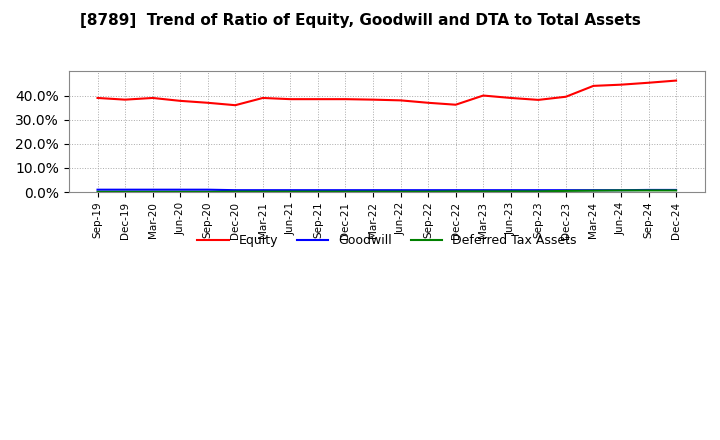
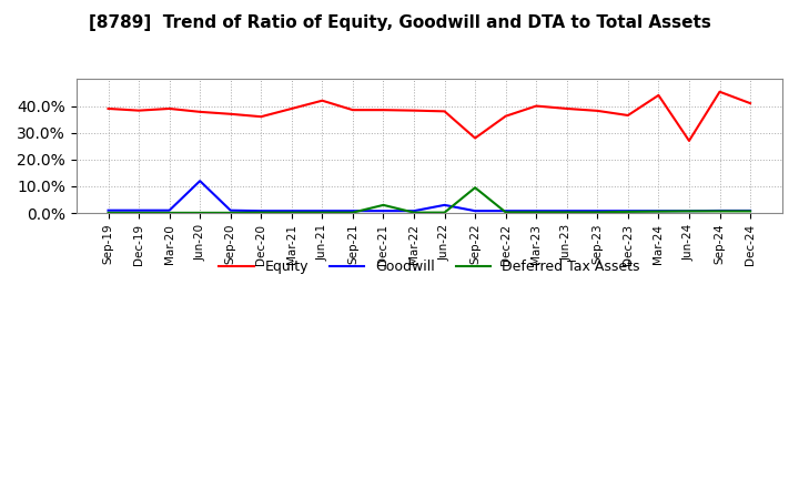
Goodwill/Jun-20: 1.0% -> 12.0%
Equity/Jun-21: 38.5% -> 42.0%
Deferred Tax Assets/Dec-21: 0.2% -> 3.0%
Goodwill/Jun-22: 0.8% -> 3.0%
Equity/Sep-22: 37.0% -> 28.0%
Deferred Tax Assets/Sep-22: 0.2% -> 9.5%
Equity/Dec-23: 39.5% -> 36.5%
Equity/Jun-24: 44.5% -> 27.0%
Equity/Dec-24: 46.2% -> 41.0%
